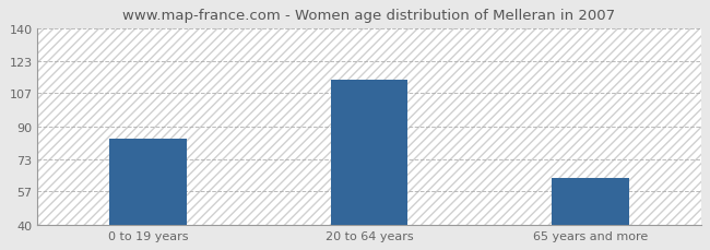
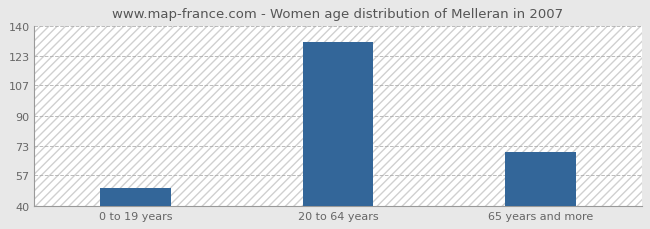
0 to 19 years: 84 -> 50
20 to 64 years: 114 -> 131
65 years and more: 64 -> 70
